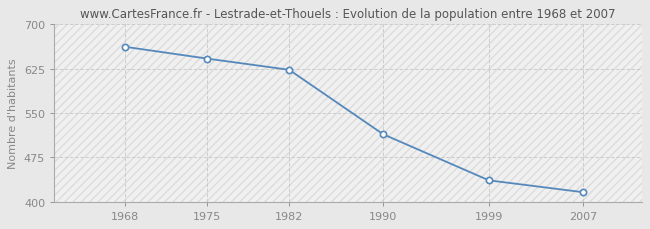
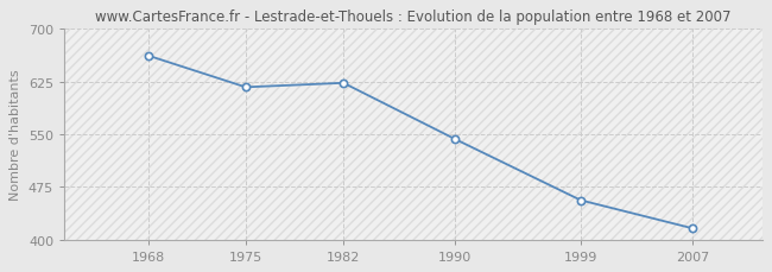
1975: 642 -> 617
1990: 514 -> 543
1999: 436 -> 456
